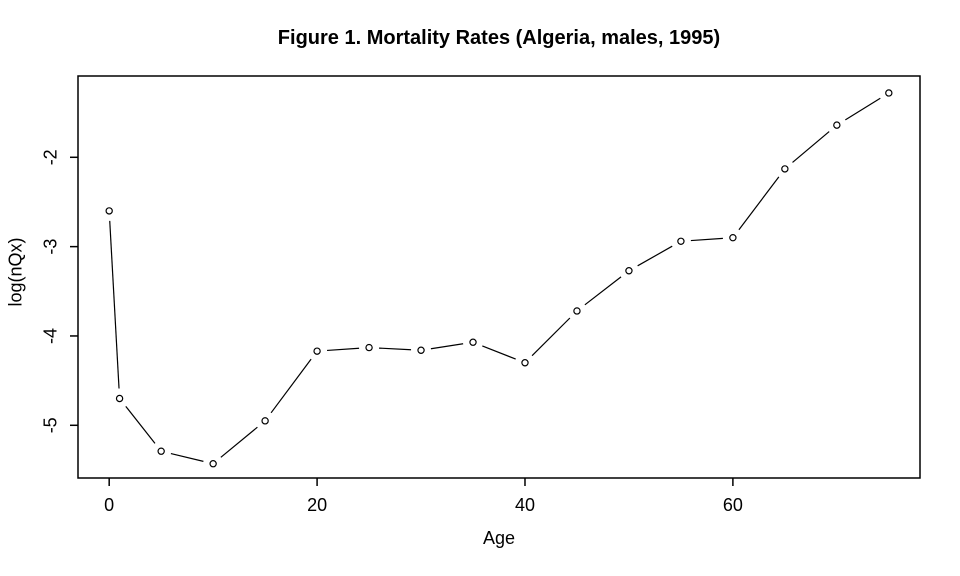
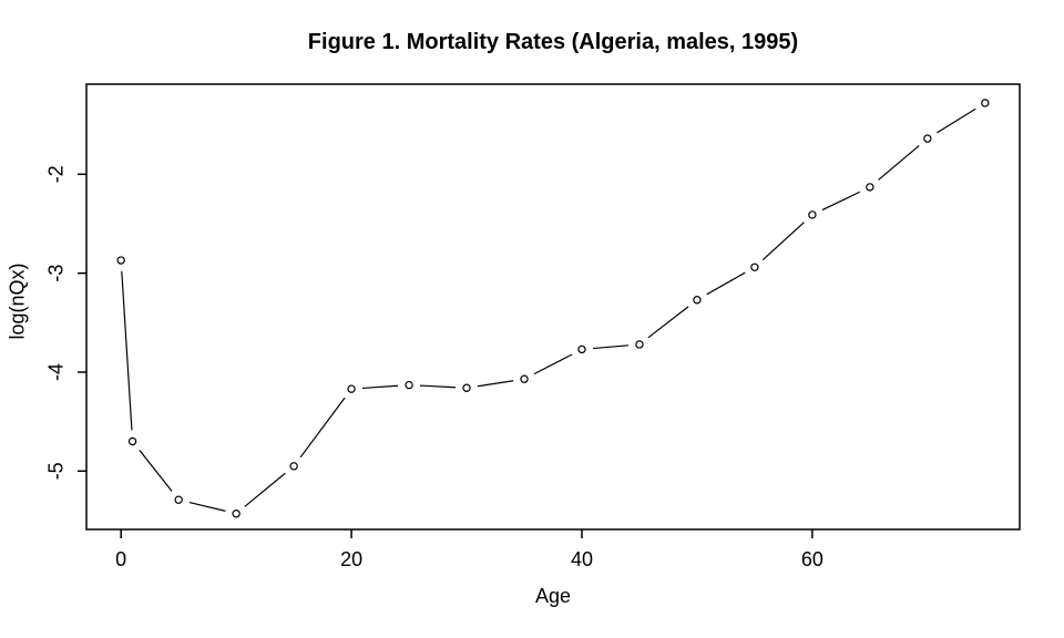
0: -2.6 -> -2.9
40: -4.3 -> -3.8
60: -2.9 -> -2.4
